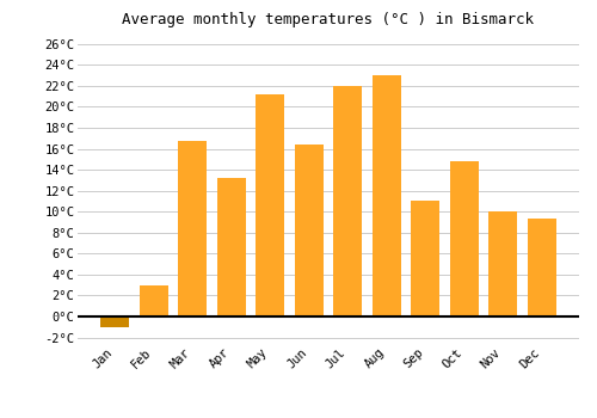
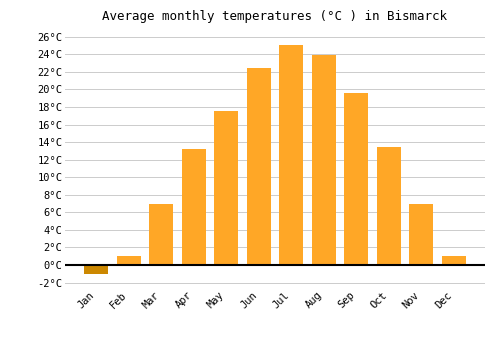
Feb: 3.0°C -> 1.0°C
Mar: 16.8°C -> 7.0°C
May: 21.2°C -> 17.6°C
Jun: 16.4°C -> 22.5°C
Jul: 22.0°C -> 25.1°C
Aug: 23.0°C -> 23.9°C
Sep: 11.0°C -> 19.6°C
Oct: 14.8°C -> 13.5°C
Nov: 10.0°C -> 7.0°C
Dec: 9.4°C -> 1.0°C
